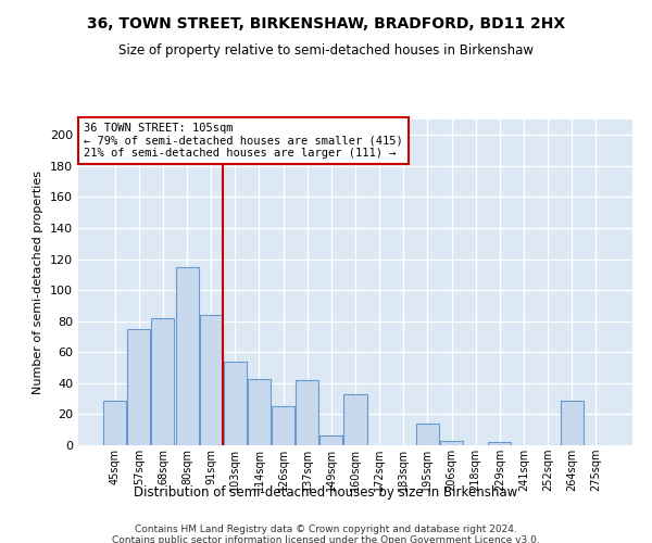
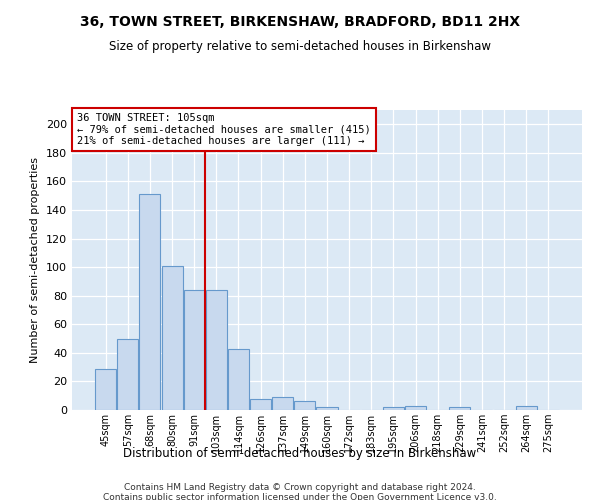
57sqm: 75 -> 50
68sqm: 82 -> 151
80sqm: 115 -> 101
103sqm: 54 -> 84
126sqm: 25 -> 8
137sqm: 42 -> 9
160sqm: 33 -> 2
195sqm: 14 -> 2
264sqm: 29 -> 3
